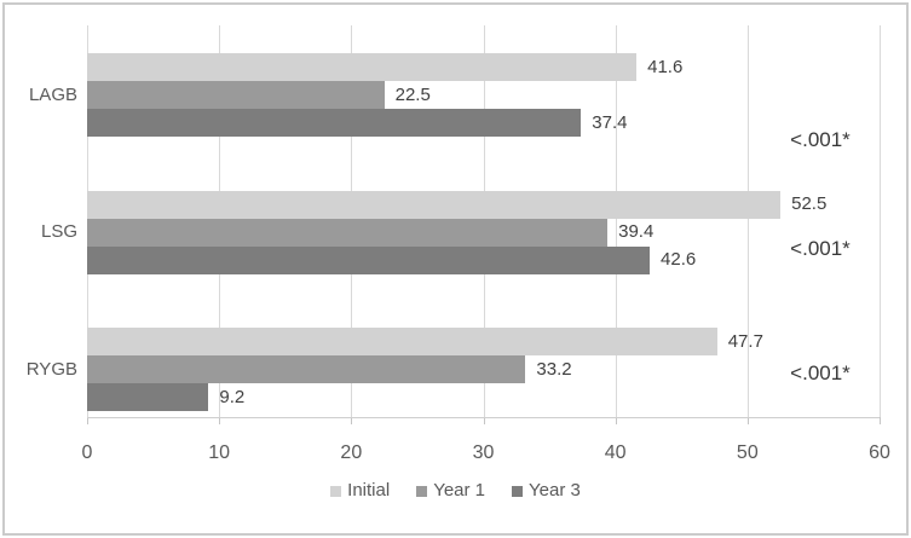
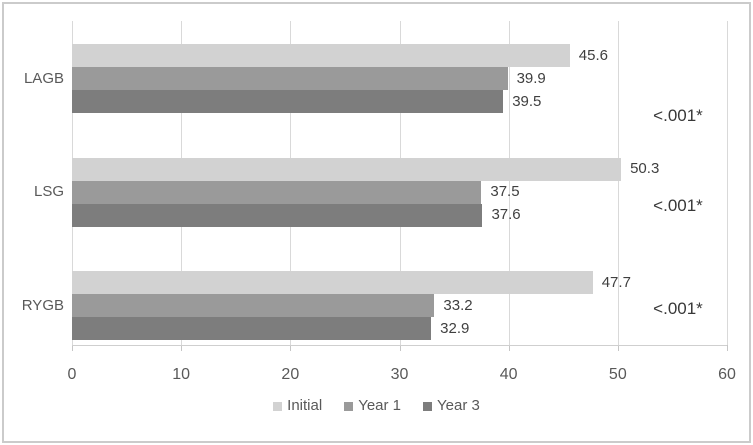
Initial/LAGB: 41.6 -> 45.6
Year 1/LAGB: 22.5 -> 39.9
Year 3/LAGB: 37.4 -> 39.5
Initial/LSG: 52.5 -> 50.3
Year 1/LSG: 39.4 -> 37.5
Year 3/LSG: 42.6 -> 37.6
Year 3/RYGB: 9.2 -> 32.9
